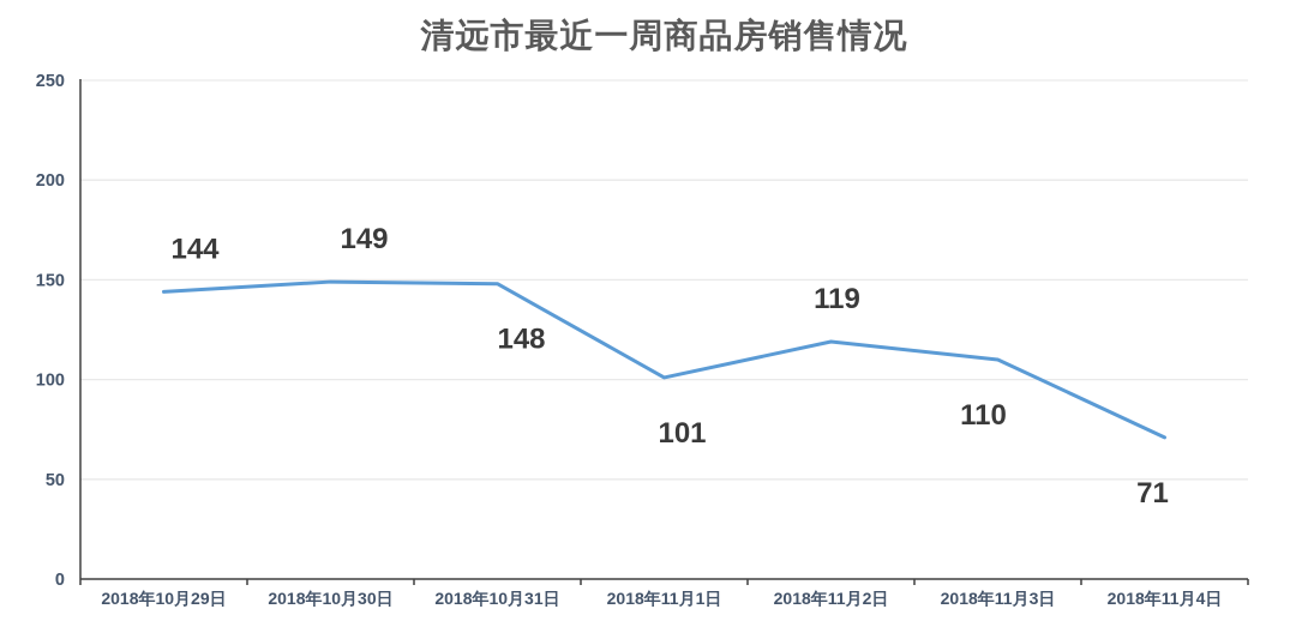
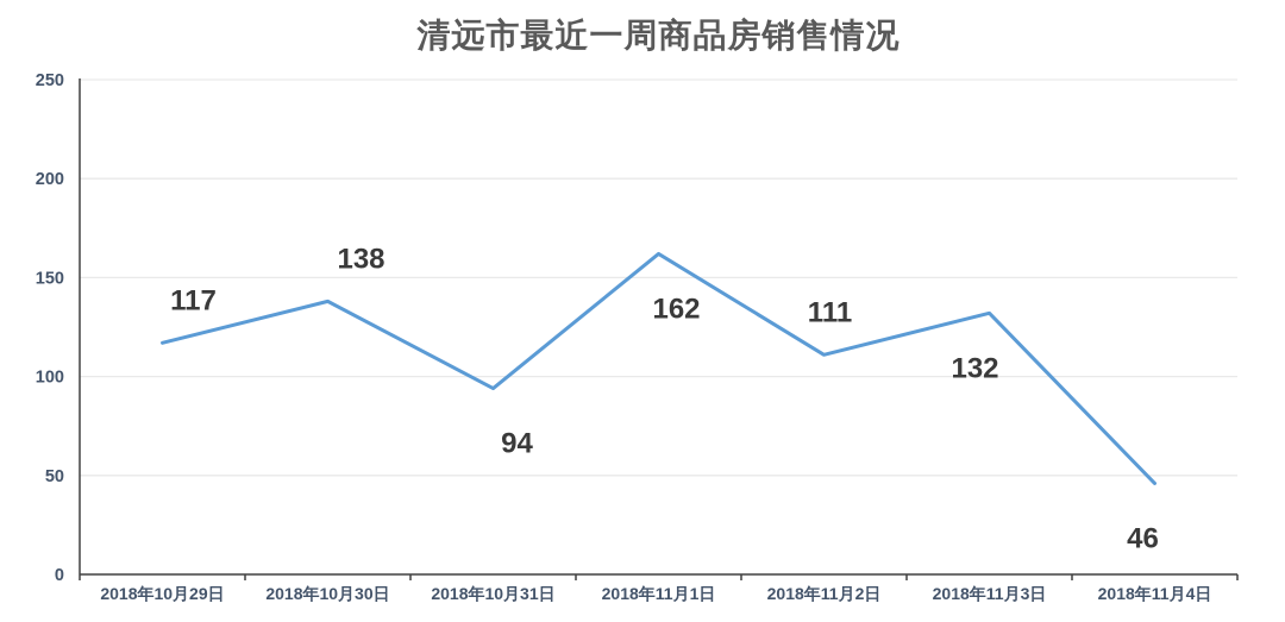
2018年10月29日: 144 -> 117
2018年10月30日: 149 -> 138
2018年10月31日: 148 -> 94
2018年11月1日: 101 -> 162
2018年11月2日: 119 -> 111
2018年11月3日: 110 -> 132
2018年11月4日: 71 -> 46
